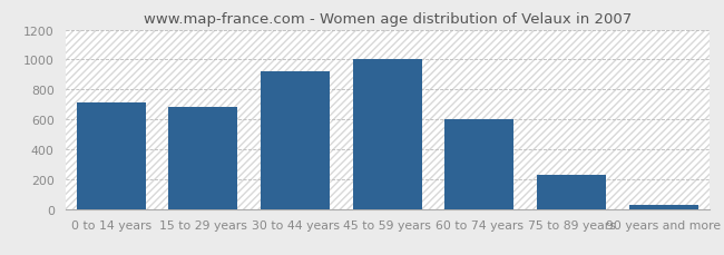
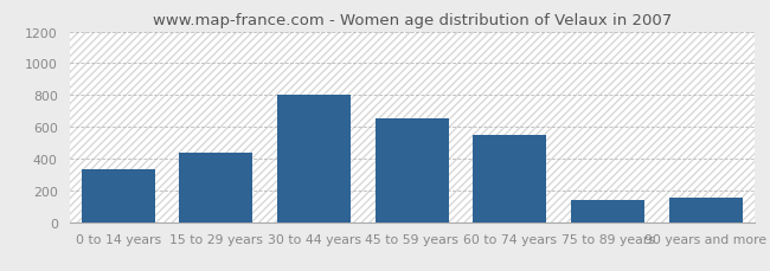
0 to 14 years: 710 -> 330
15 to 29 years: 680 -> 440
30 to 44 years: 920 -> 800
45 to 59 years: 1000 -> 650
60 to 74 years: 600 -> 550
75 to 89 years: 230 -> 140
90 years and more: 30 -> 150
